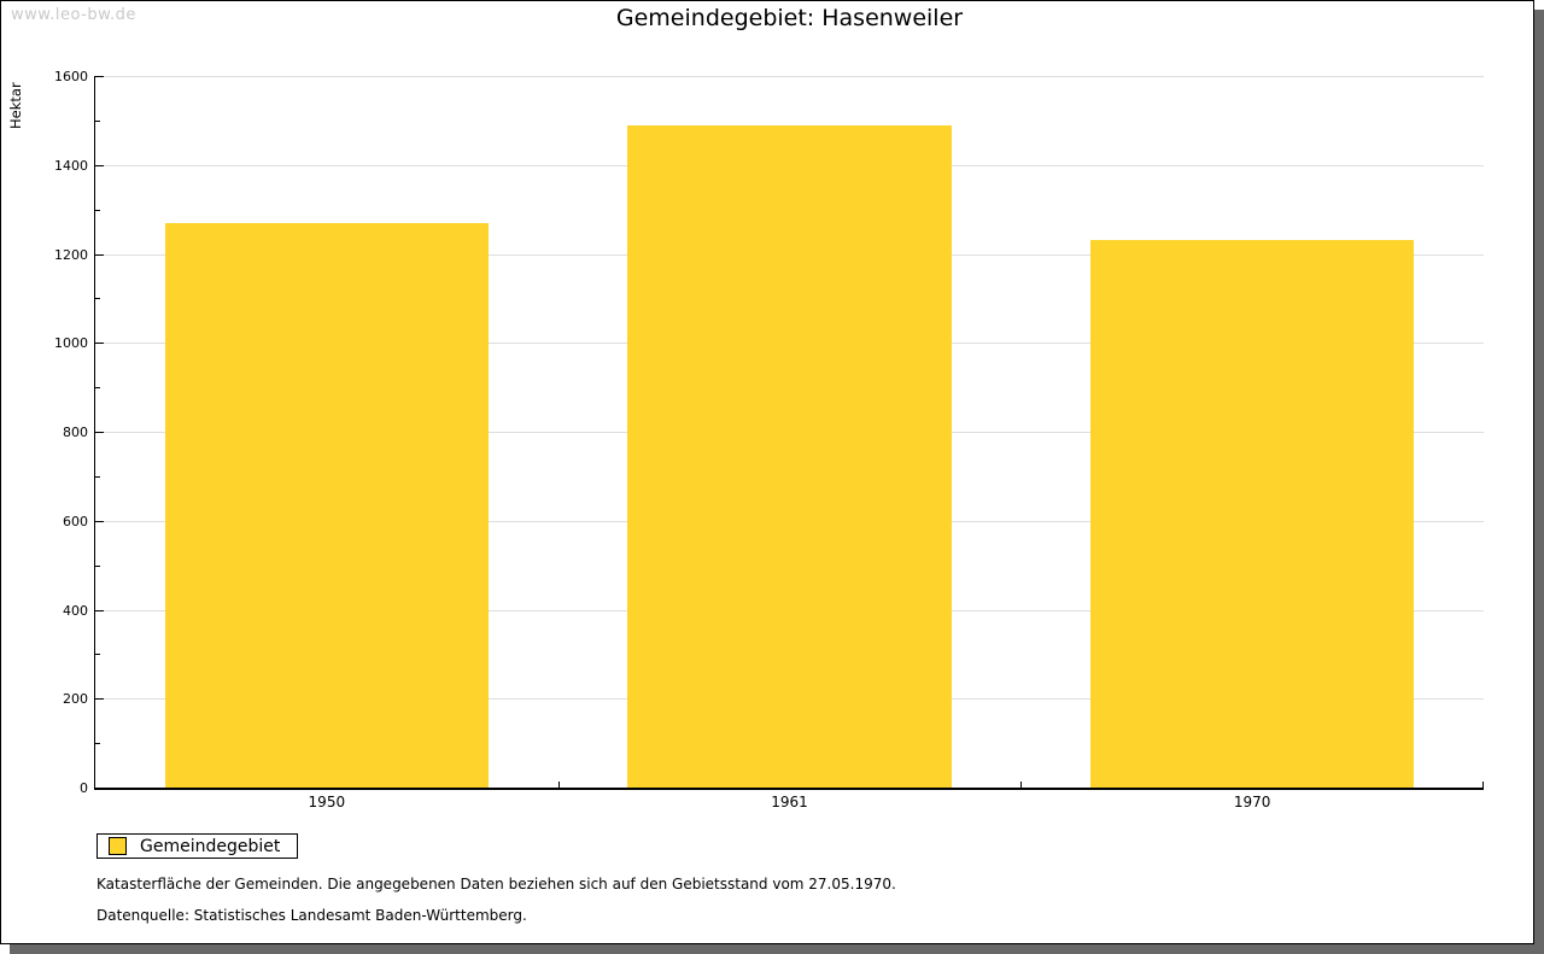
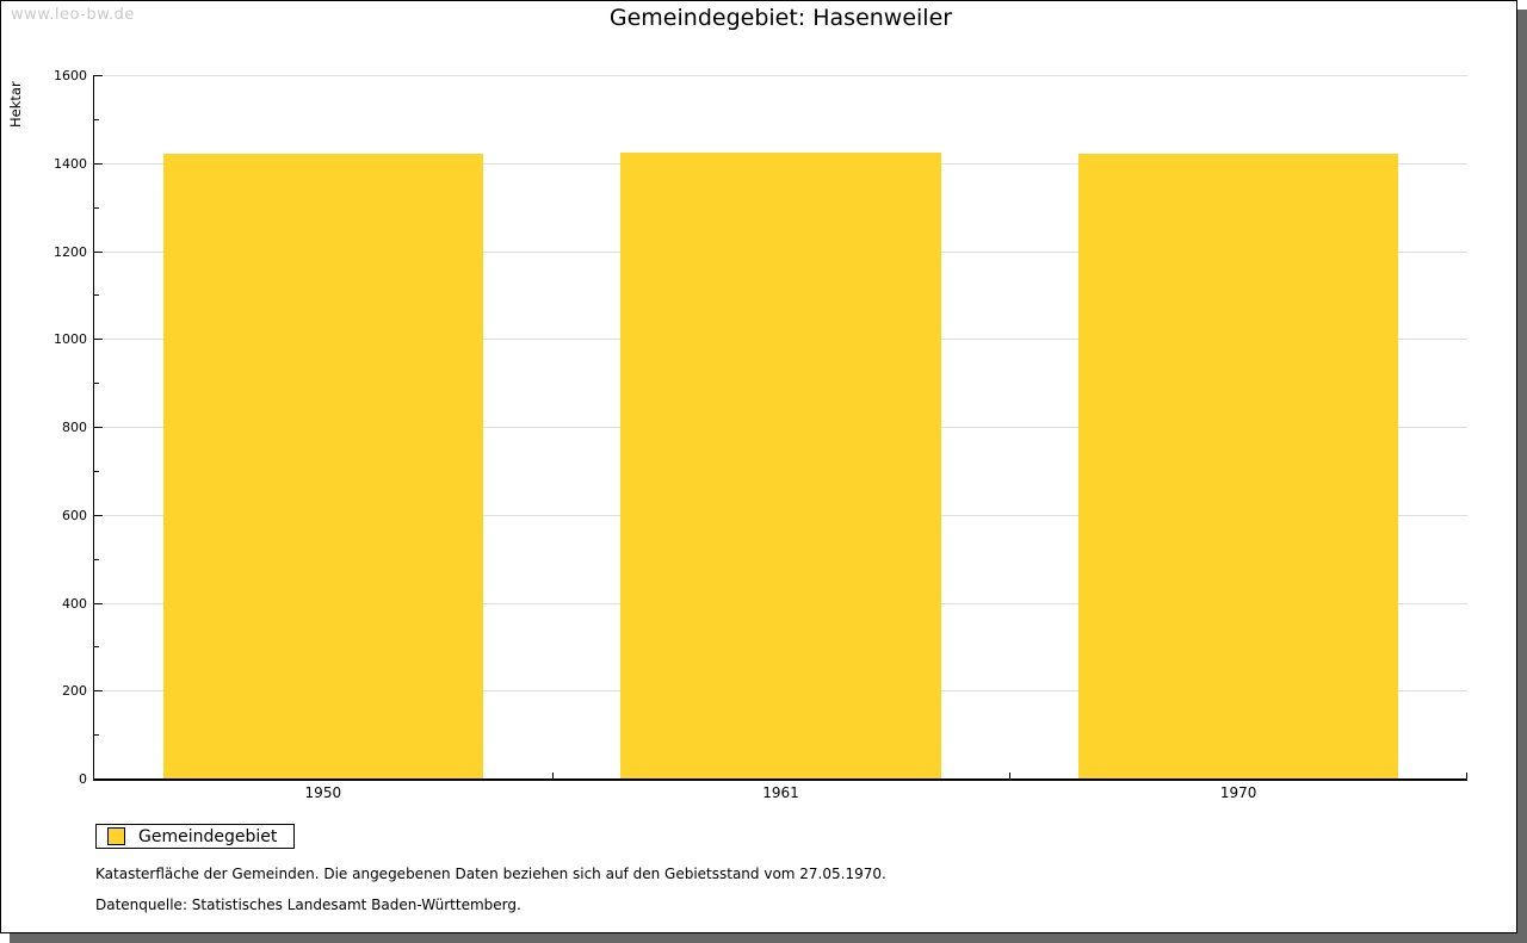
1950: 1270 -> 1420
1961: 1490 -> 1420
1970: 1230 -> 1420
